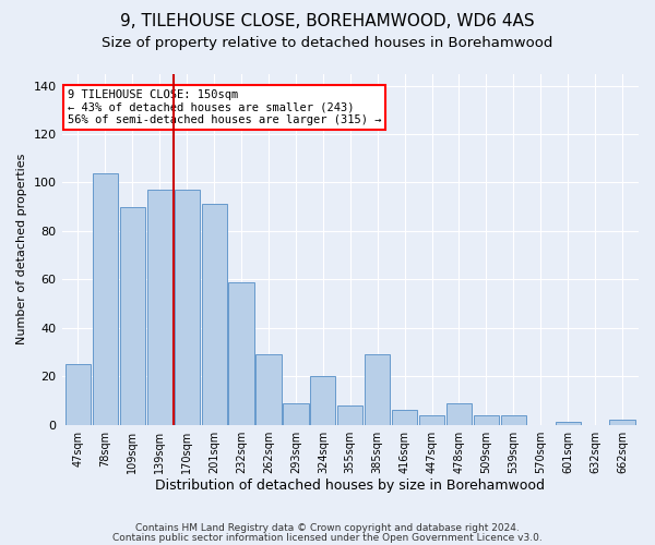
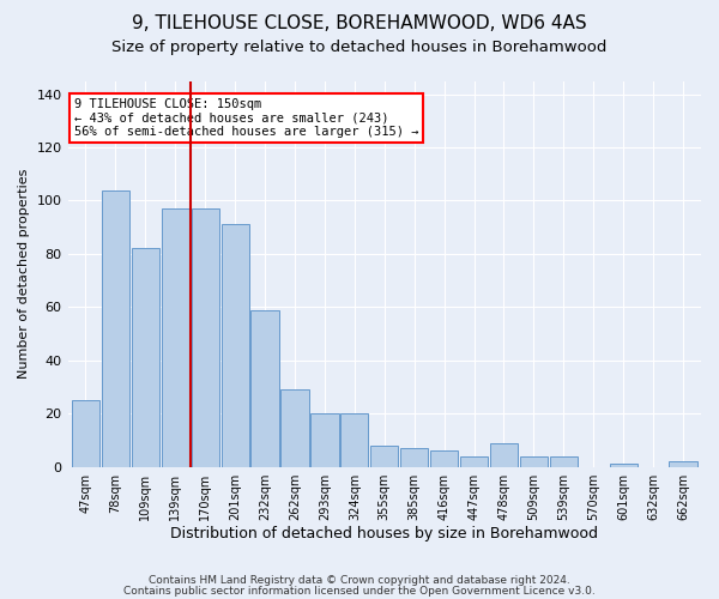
109sqm: 90 -> 82
293sqm: 9 -> 20
385sqm: 29 -> 7
